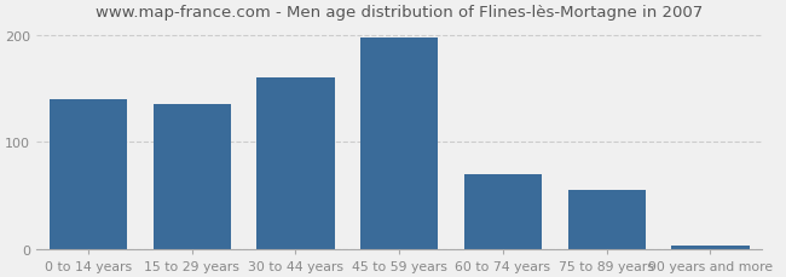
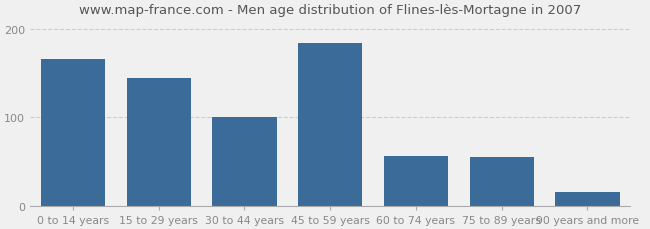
0 to 14 years: 140 -> 166
15 to 29 years: 135 -> 144
30 to 44 years: 160 -> 100
45 to 59 years: 198 -> 184
60 to 74 years: 70 -> 56
90 years and more: 3 -> 16
